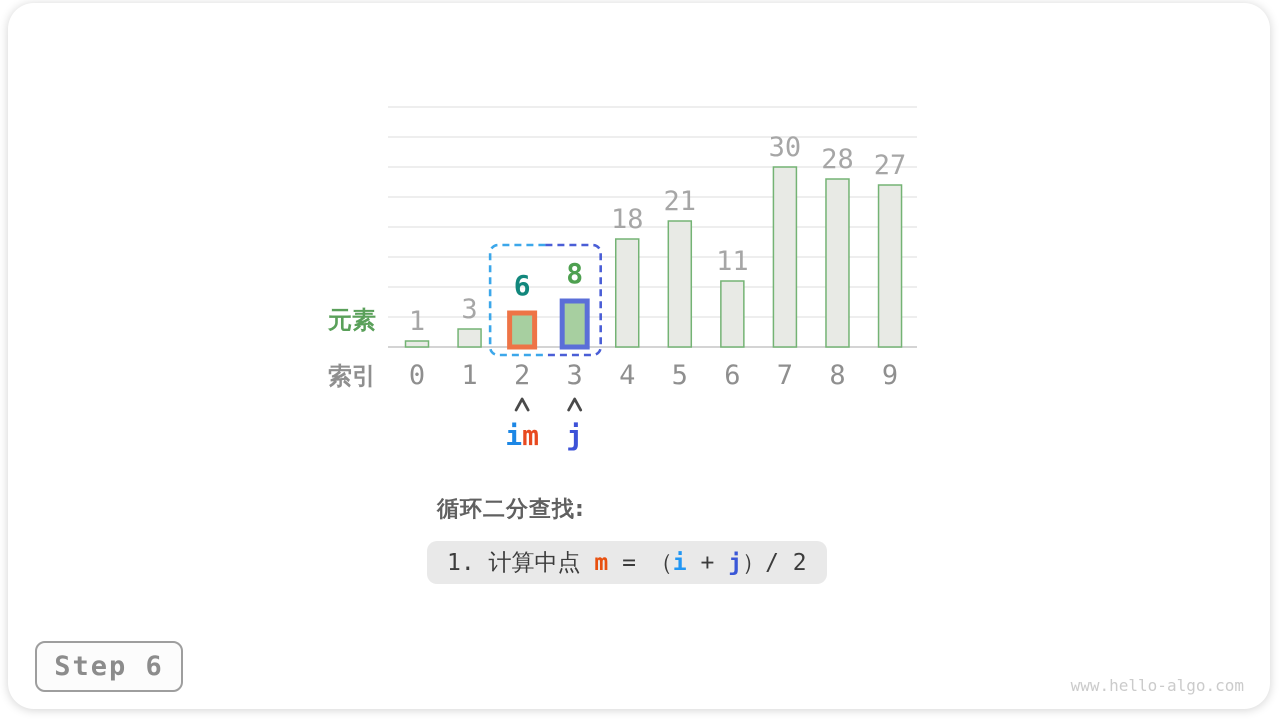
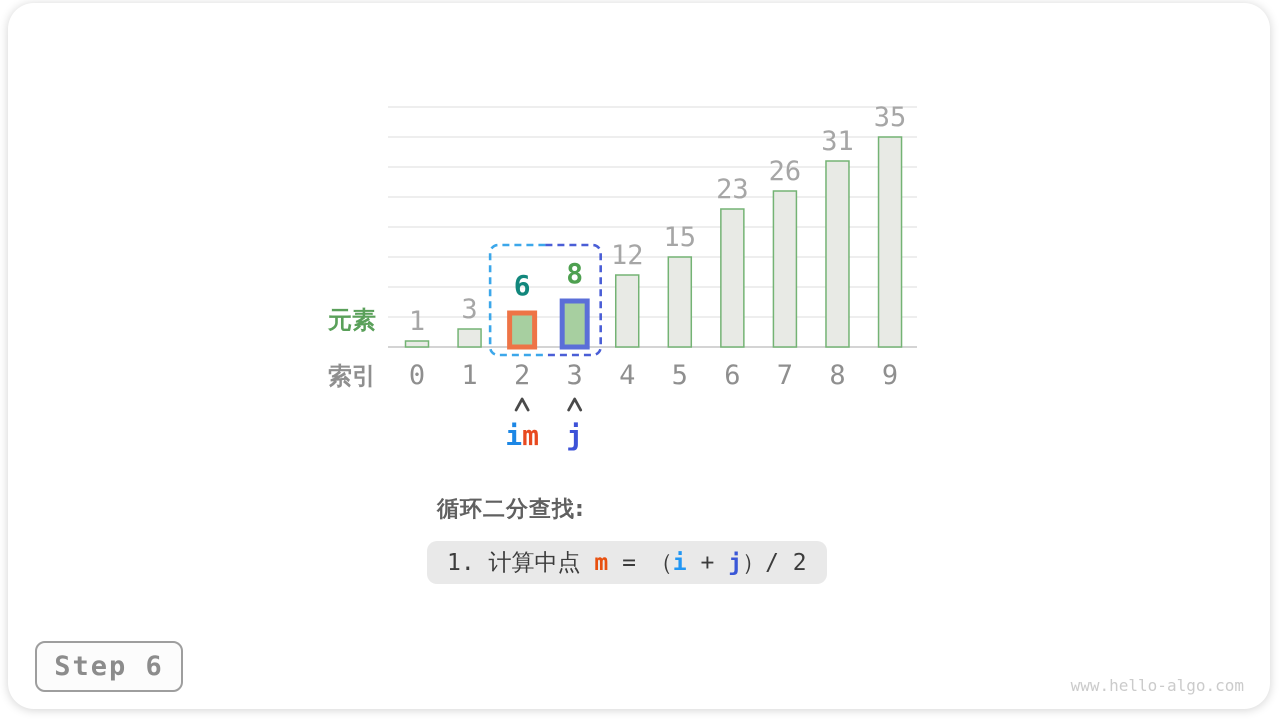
4: 18 -> 12
5: 21 -> 15
6: 11 -> 23
7: 30 -> 26
8: 28 -> 31
9: 27 -> 35
